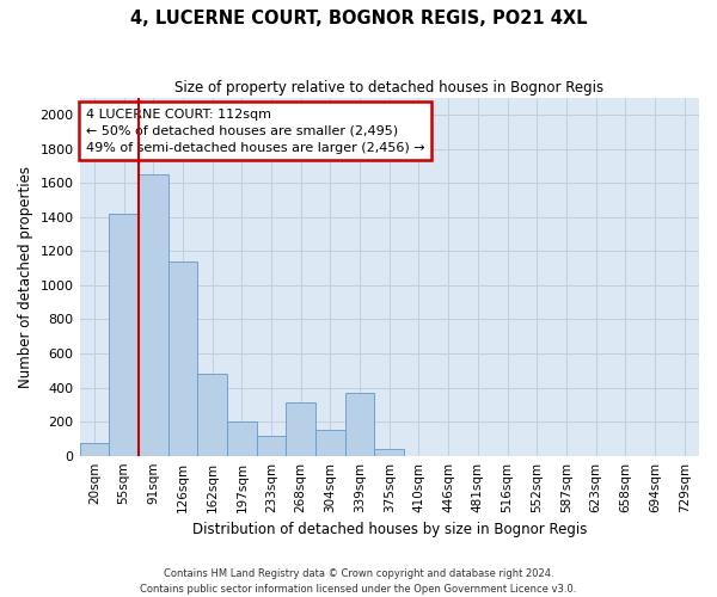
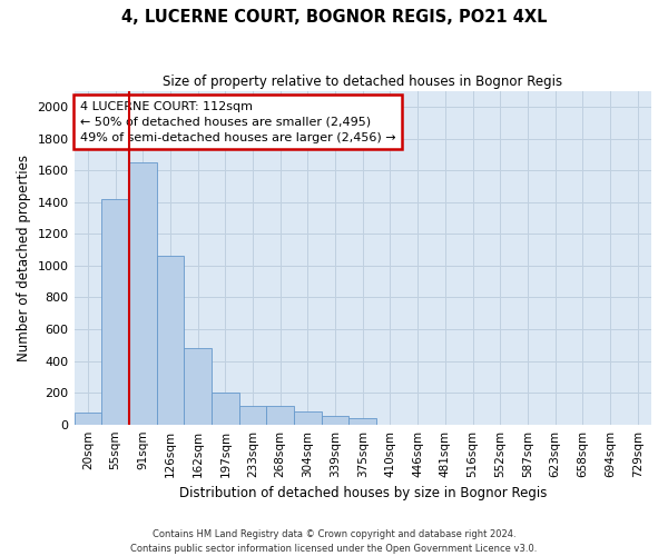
126sqm: 1140 -> 1060
268sqm: 310 -> 120
304sqm: 150 -> 80
339sqm: 370 -> 60
